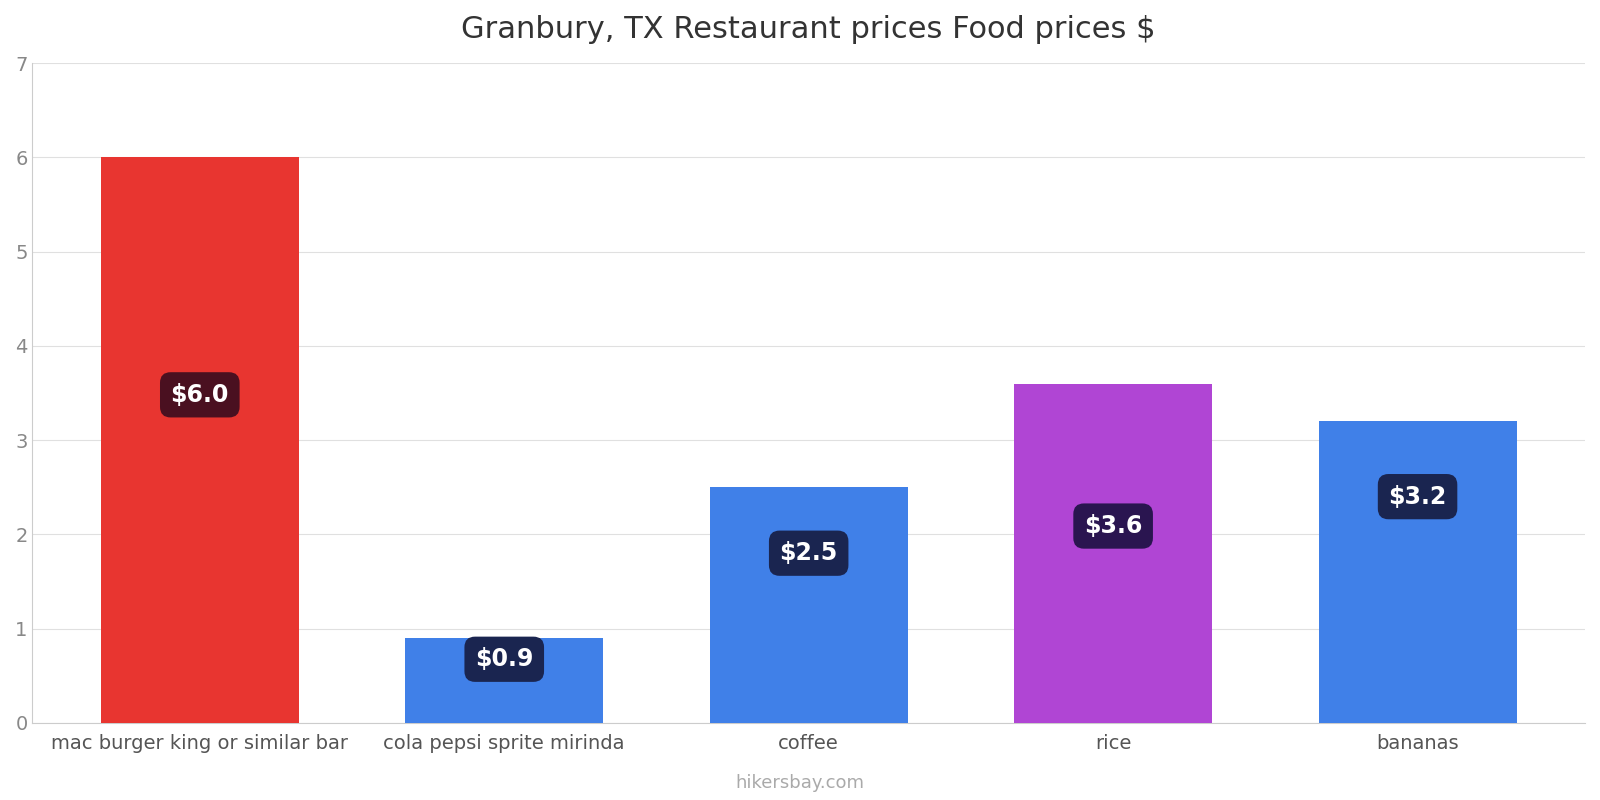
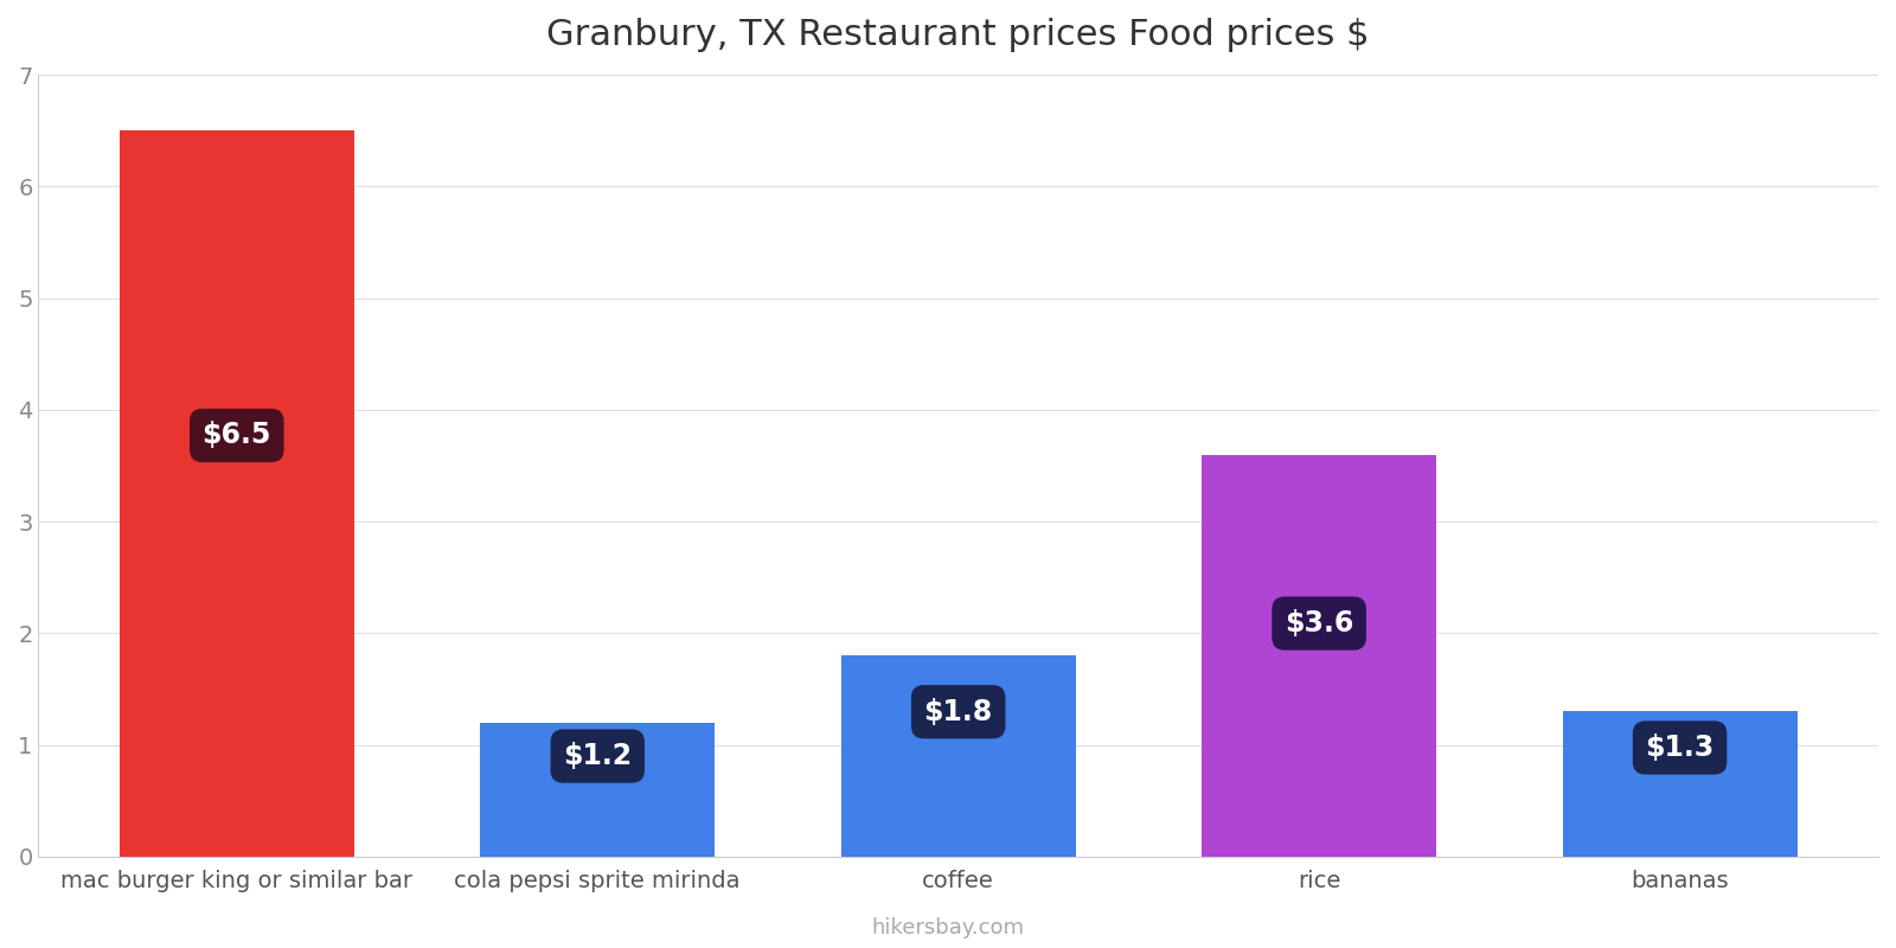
mac burger king or similar bar: $6.0 -> $6.5
cola pepsi sprite mirinda: $0.9 -> $1.2
coffee: $2.5 -> $1.8
bananas: $3.2 -> $1.3
